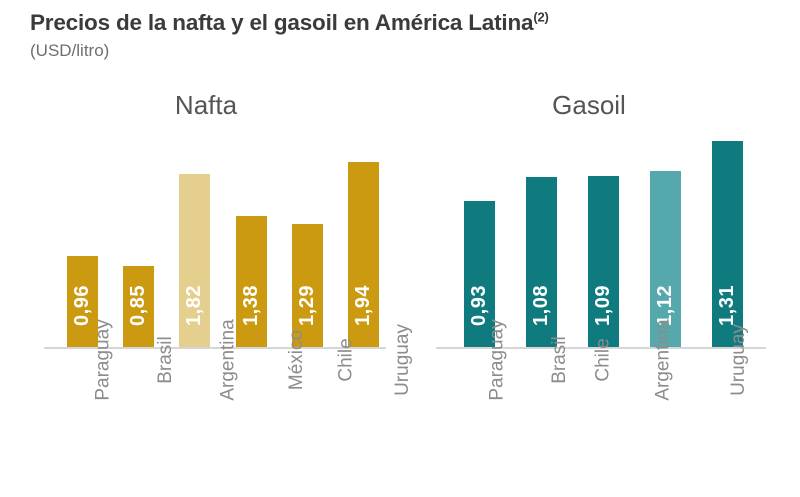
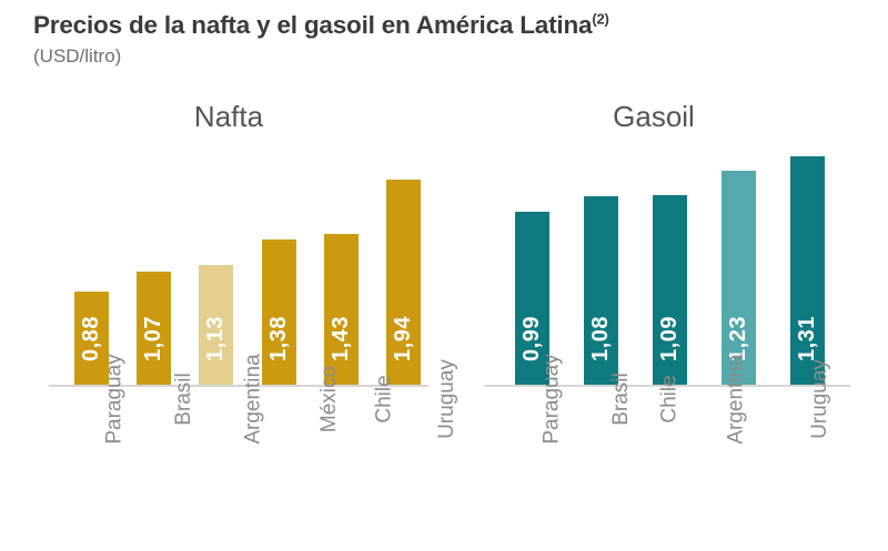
Nafta/Paraguay: 0,96 -> 0,88
Nafta/Brasil: 0,85 -> 1,07
Nafta/Argentina: 1,82 -> 1,13
Nafta/Chile: 1,29 -> 1,43
Gasoil/Paraguay: 0,93 -> 0,99
Gasoil/Argentina: 1,12 -> 1,23
